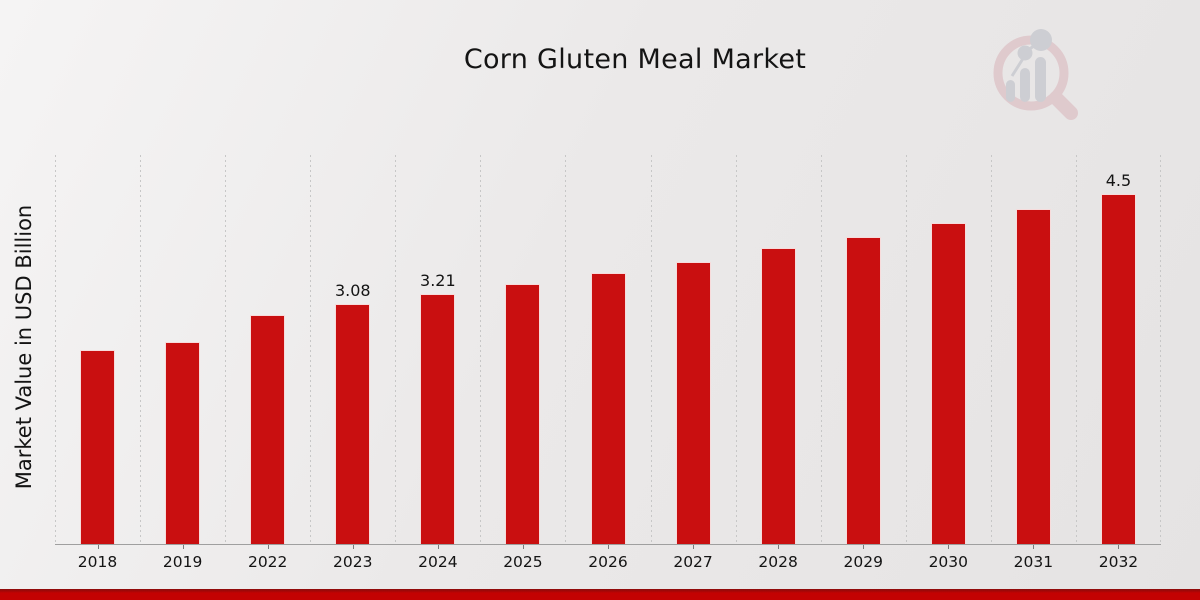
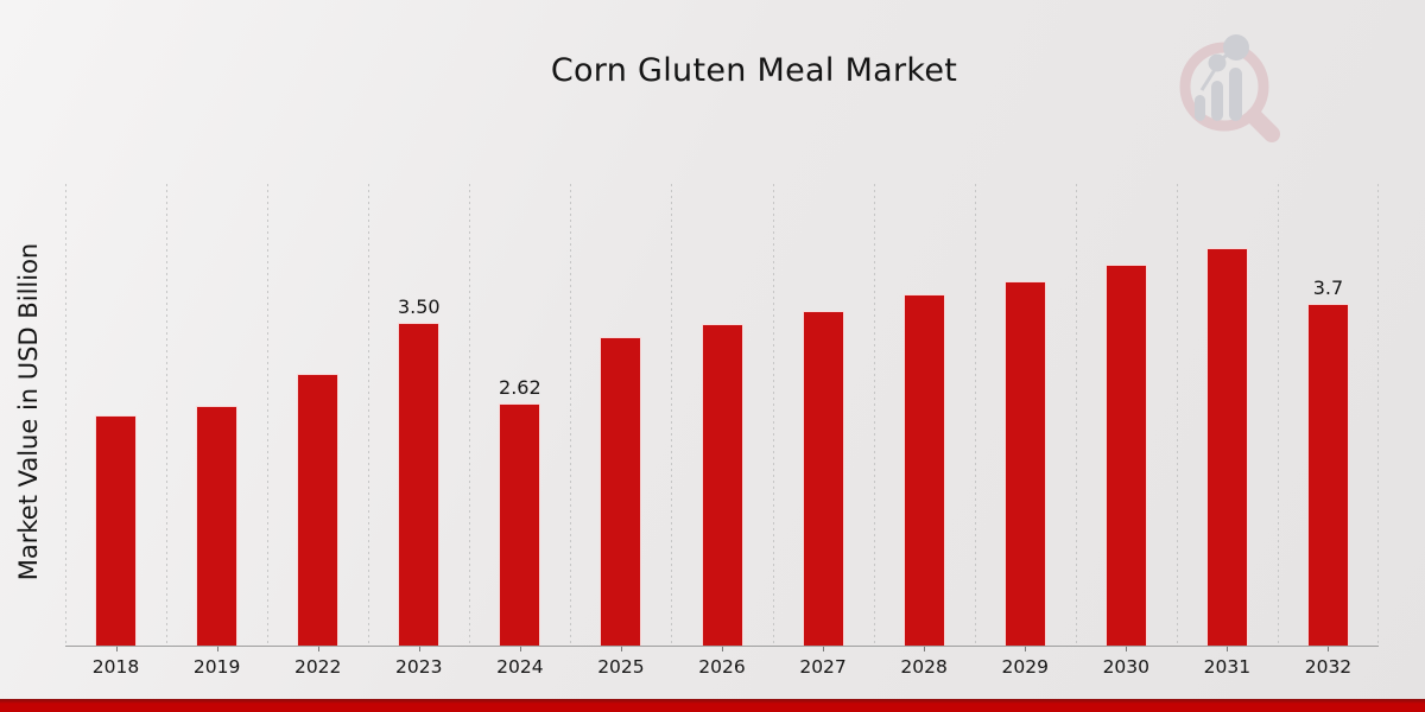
2023: 3.08 -> 3.50
2024: 3.21 -> 2.62
2032: 4.5 -> 3.7
